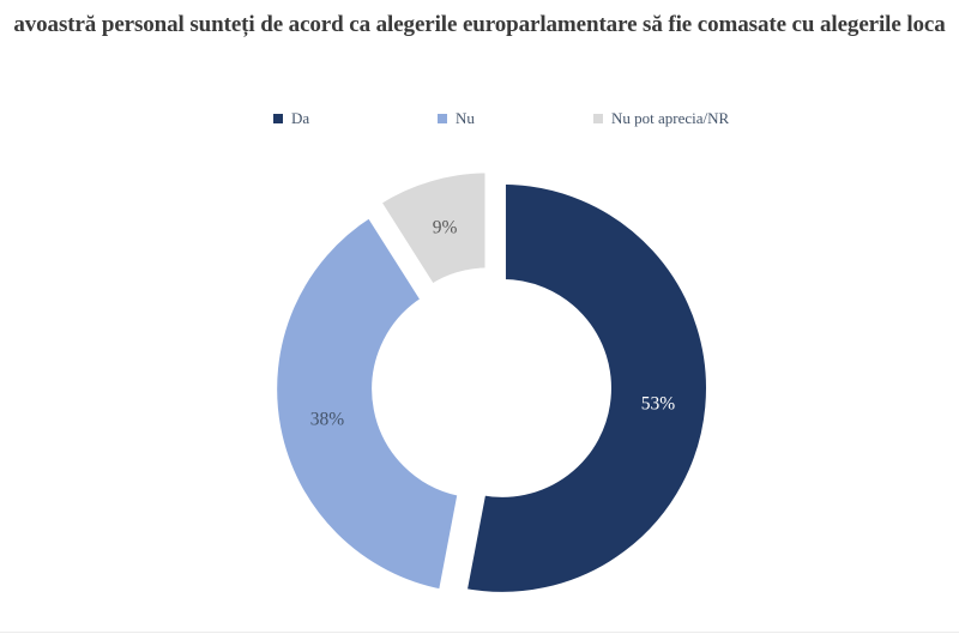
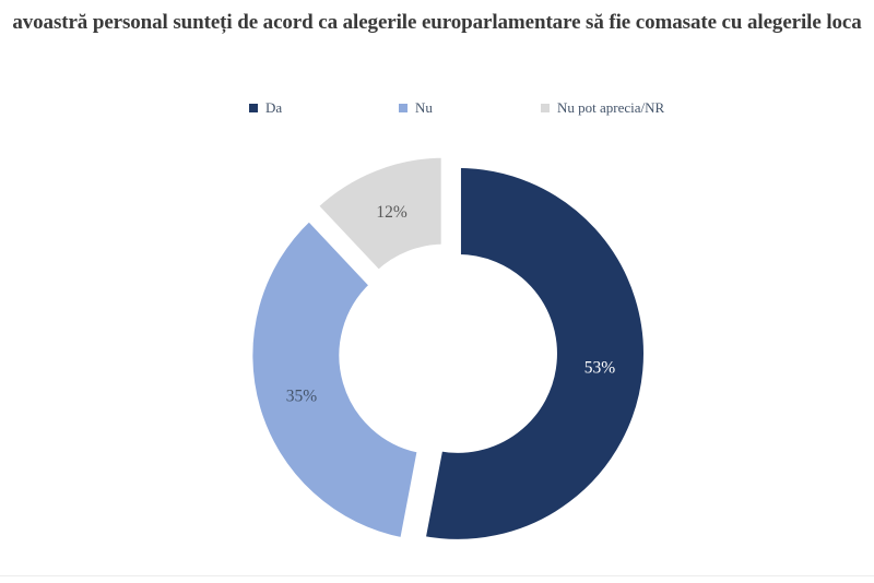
Nu: 38% -> 35%
Nu pot aprecia/NR: 9% -> 12%
